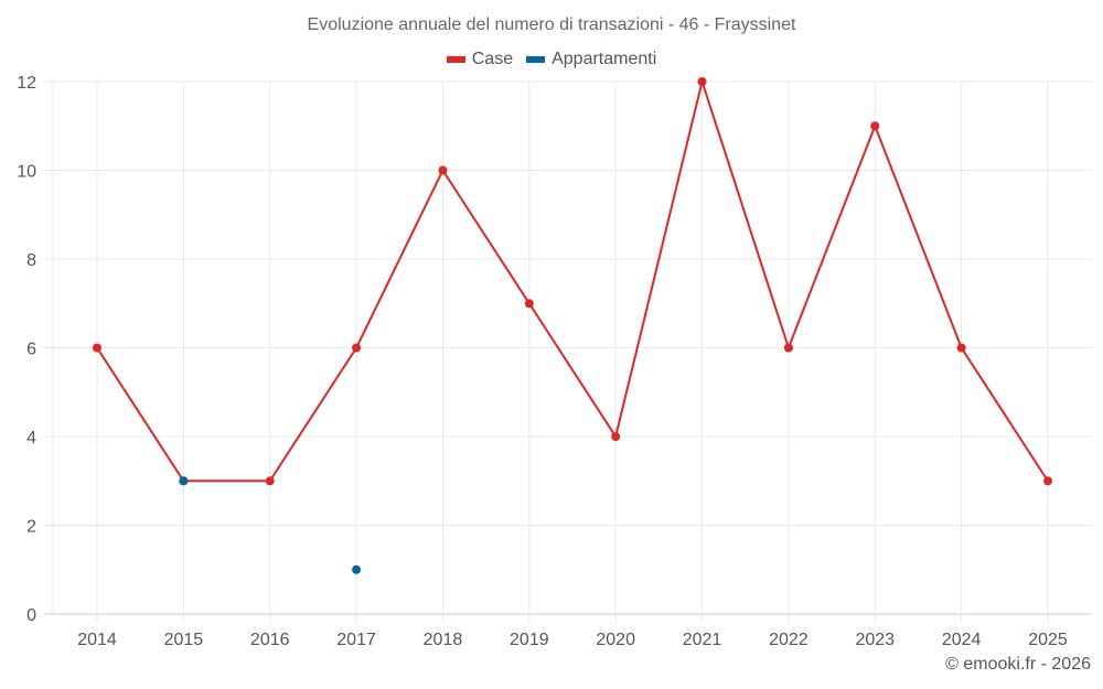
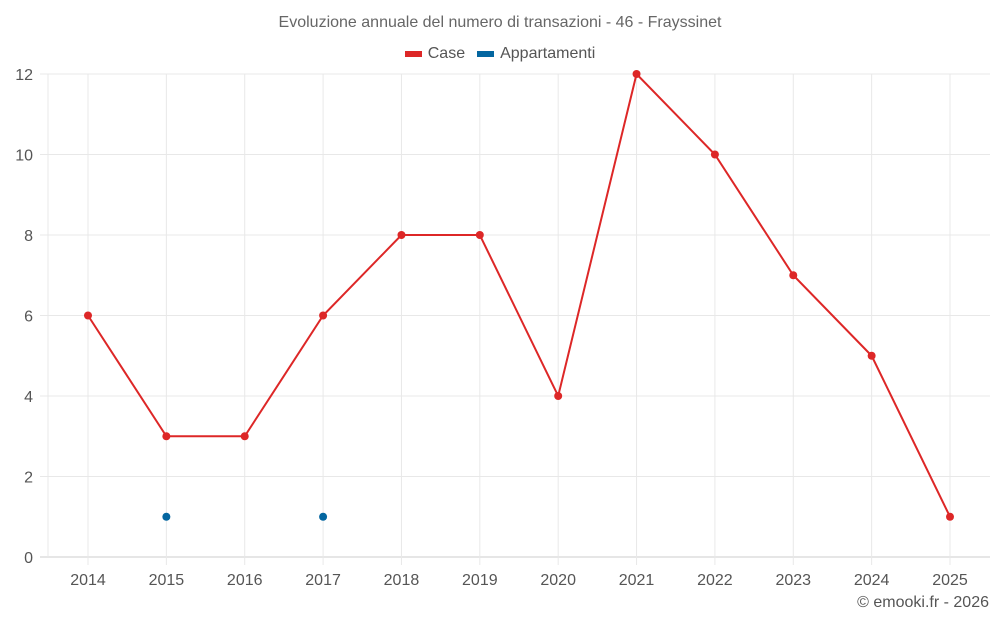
Appartamenti/2015: 3 -> 1
Case/2018: 10 -> 8
Case/2019: 7 -> 8
Case/2022: 6 -> 10
Case/2023: 11 -> 7
Case/2024: 6 -> 5
Case/2025: 3 -> 1
